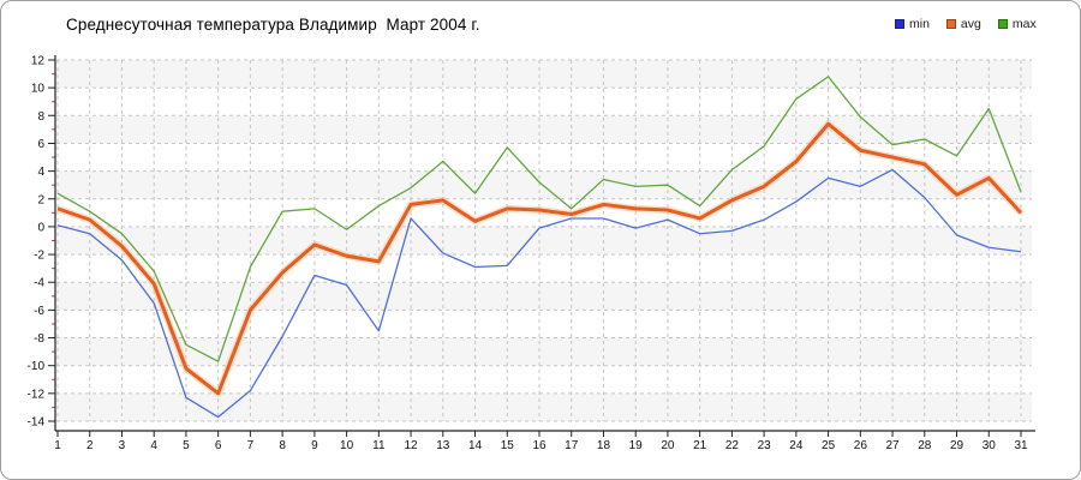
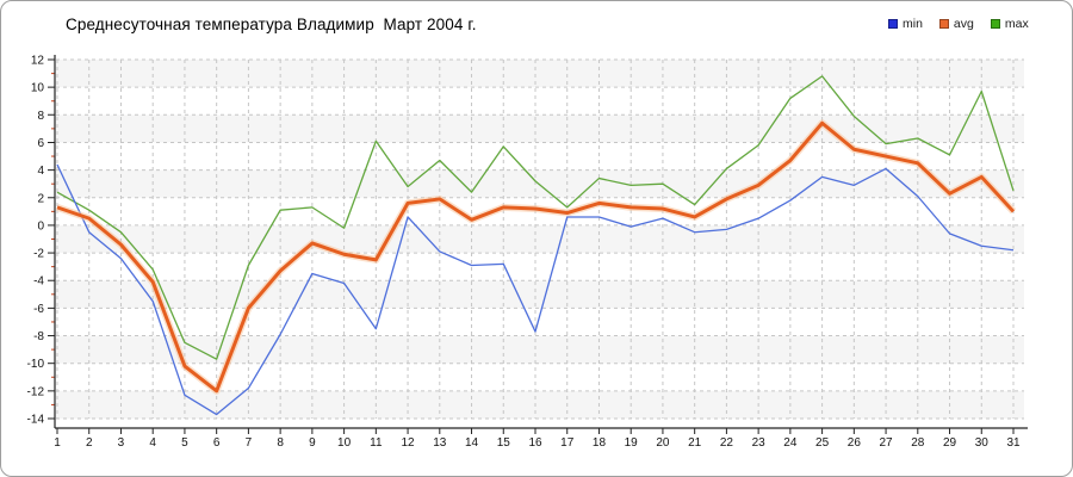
min/1: 0.1 -> 4.4
max/11: 1.5 -> 6.1
min/16: -0.1 -> -7.7
max/30: 8.5 -> 9.7
